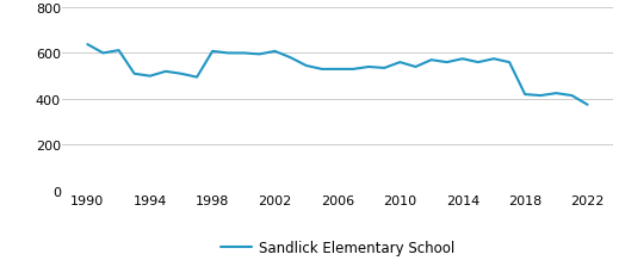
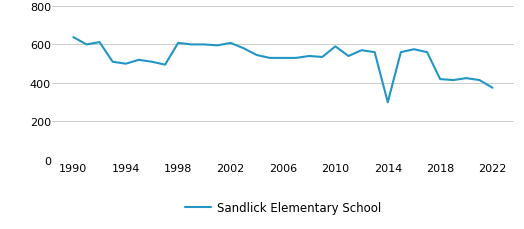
2010: 560 -> 590
2014: 580 -> 300
